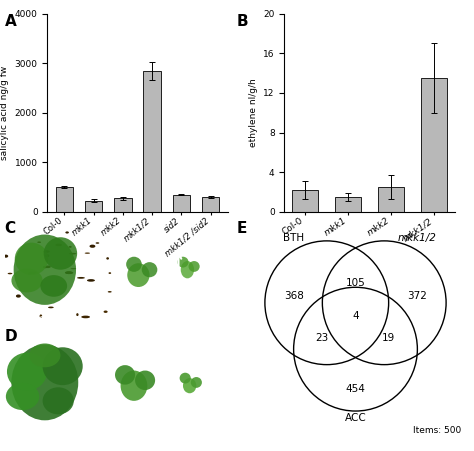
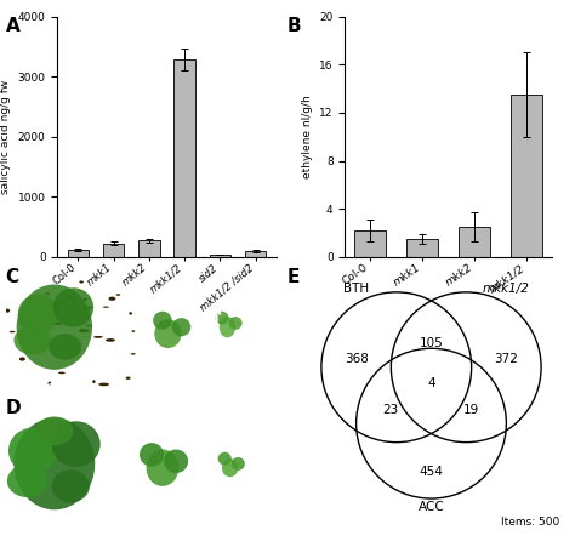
Col-0: 500 -> 130
mkk1/2: 2850 -> 3280
sid2: 350 -> 40
mkk1/2 /sid2: 300 -> 100
